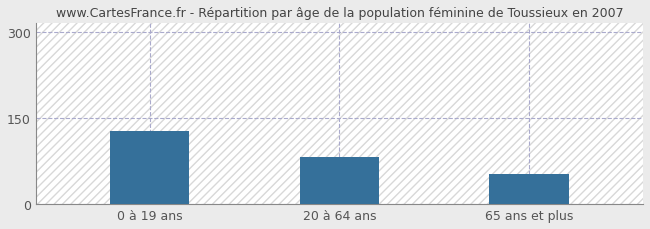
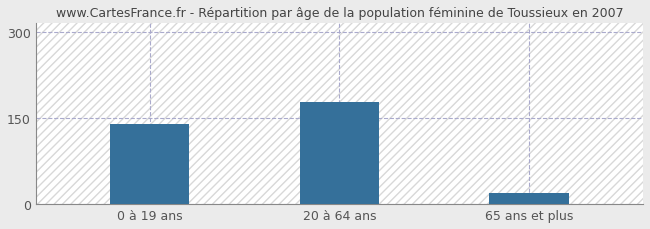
0 à 19 ans: 128 -> 140
20 à 64 ans: 82 -> 178
65 ans et plus: 52 -> 20
